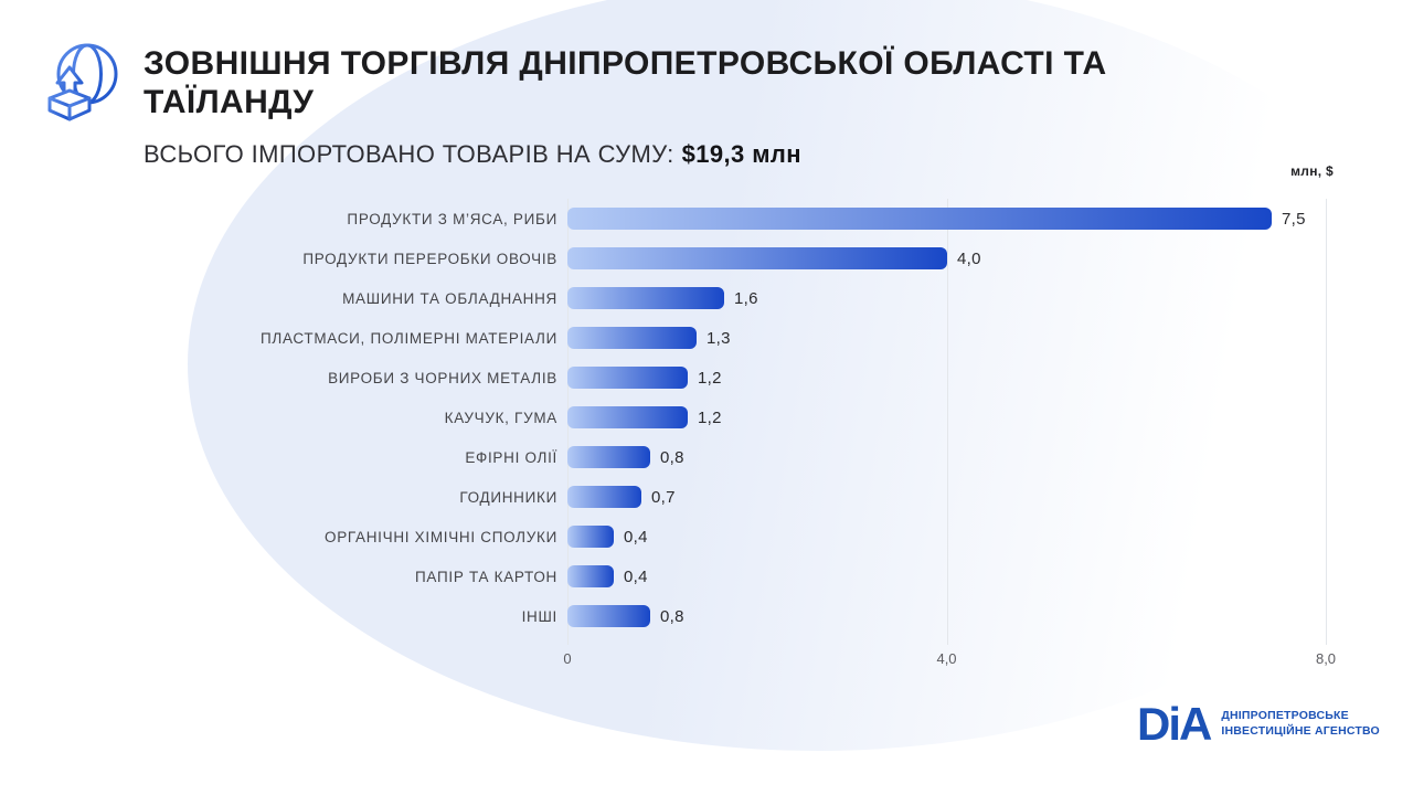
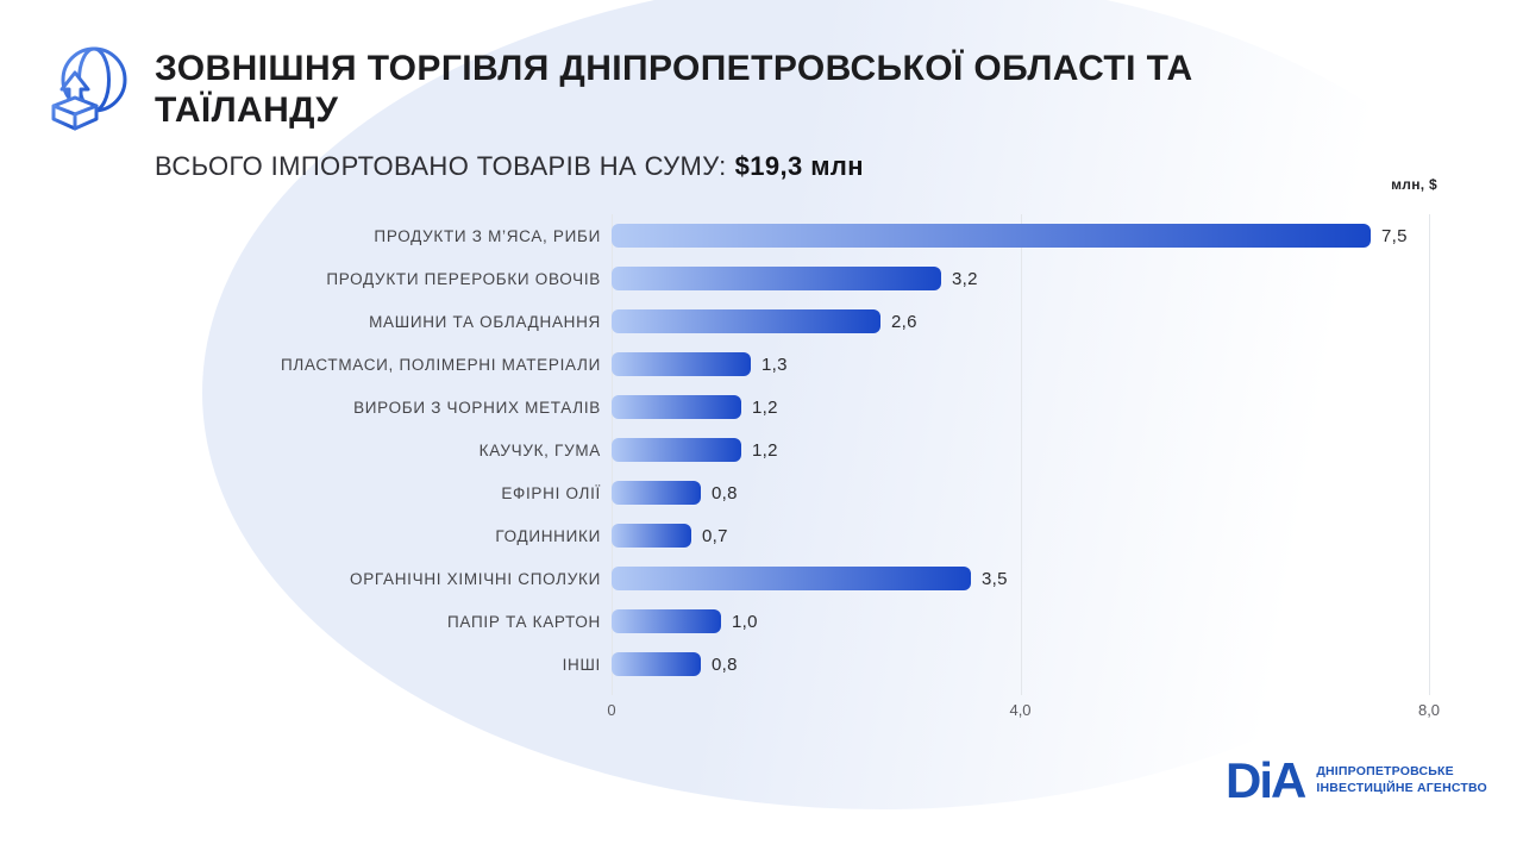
ПРОДУКТИ ПЕРЕРОБКИ ОВОЧІВ: 4,0 -> 3,2
МАШИНИ ТА ОБЛАДНАННЯ: 1,6 -> 2,6
ОРГАНІЧНІ ХІМІЧНІ СПОЛУКИ: 0,4 -> 3,5
ПАПІР ТА КАРТОН: 0,4 -> 1,0
